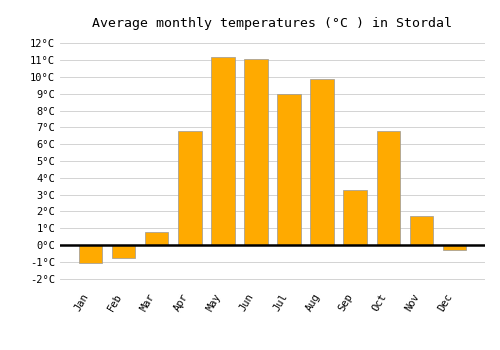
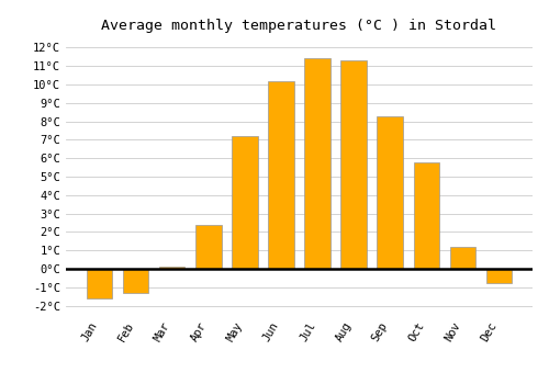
Jan: -1.1°C -> -1.6°C
Feb: -0.8°C -> -1.3°C
Mar: 0.8°C -> 0.1°C
Apr: 6.8°C -> 2.4°C
May: 11.2°C -> 7.2°C
Jun: 11.1°C -> 10.2°C
Jul: 9.0°C -> 11.4°C
Aug: 9.9°C -> 11.3°C
Sep: 3.3°C -> 8.3°C
Oct: 6.8°C -> 5.8°C
Nov: 1.7°C -> 1.2°C
Dec: -0.3°C -> -0.8°C
